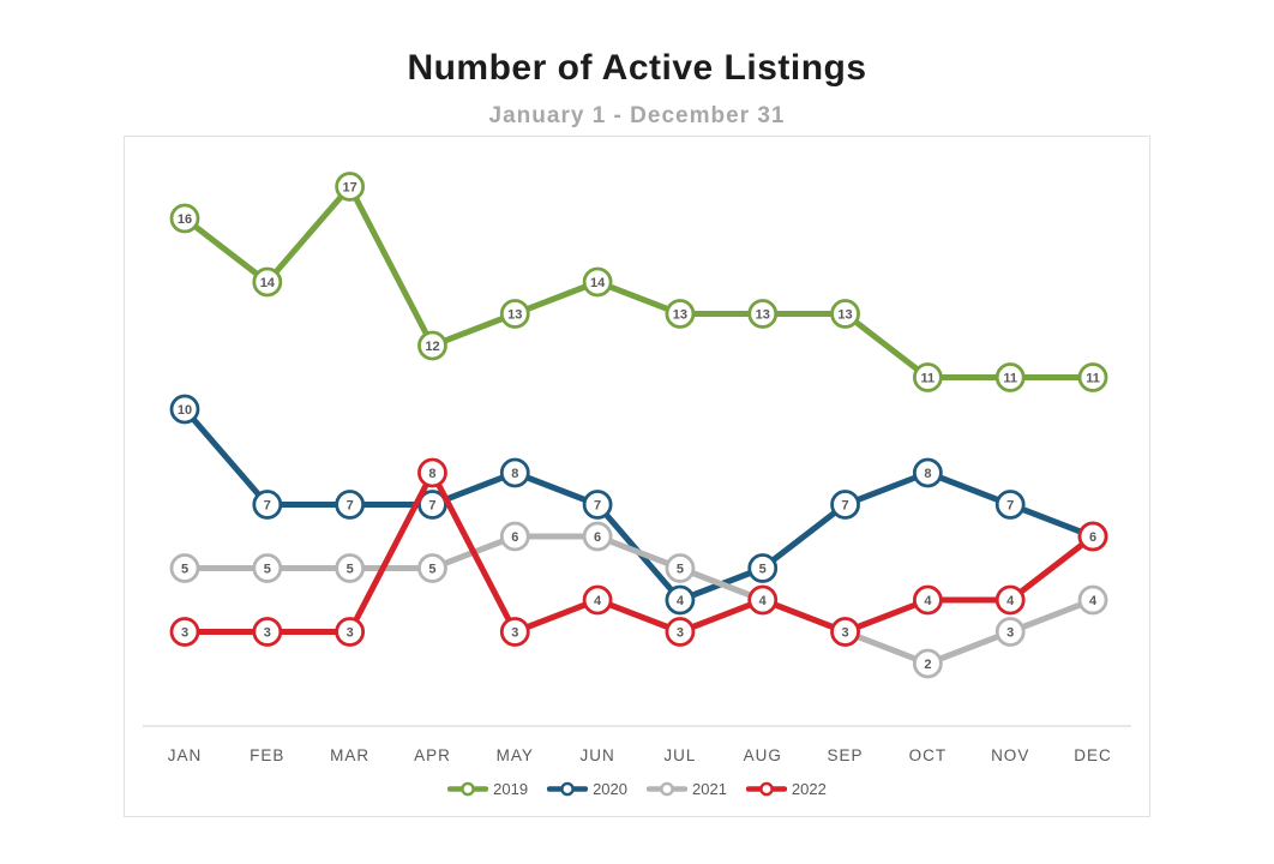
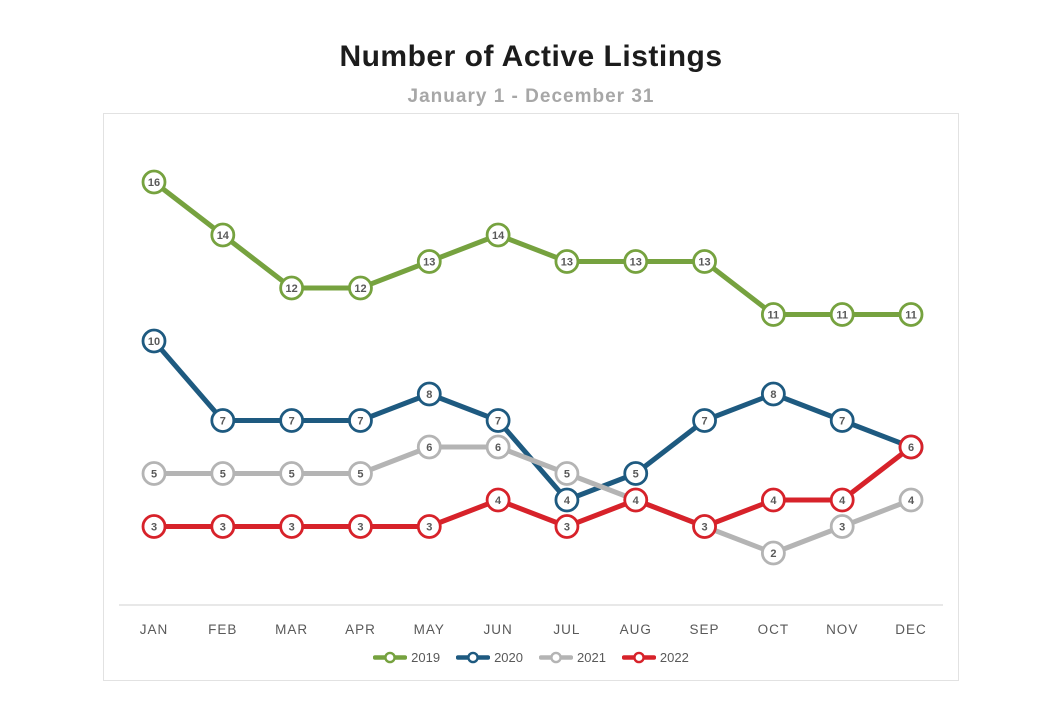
2019/MAR: 17 -> 12
2022/APR: 8 -> 3
